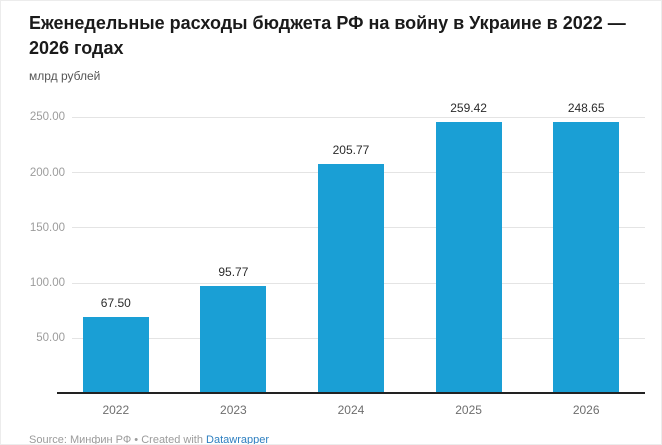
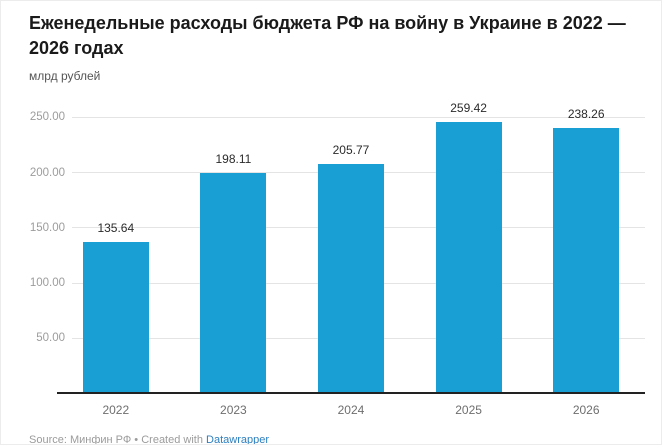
2022: 67.50 -> 135.64
2023: 95.77 -> 198.11
2026: 248.65 -> 238.26
